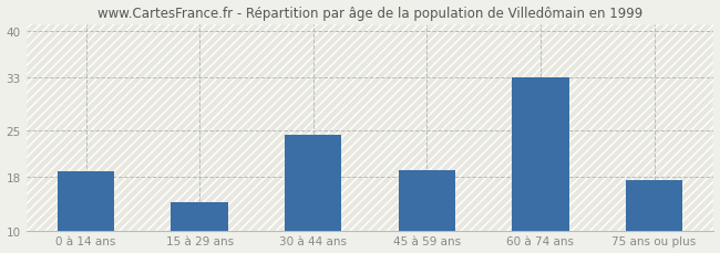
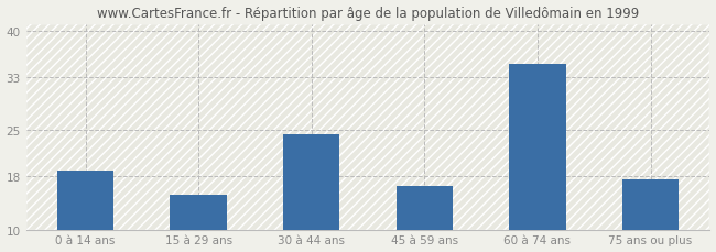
15 à 29 ans: 14.2 -> 15.3
45 à 59 ans: 19.0 -> 16.5
60 à 74 ans: 33.0 -> 35.0
